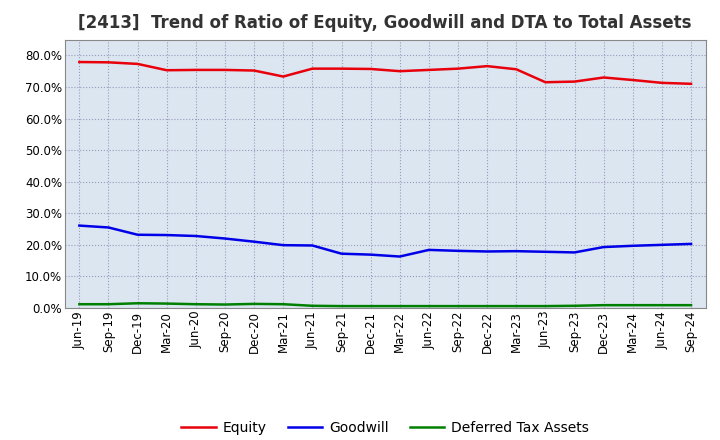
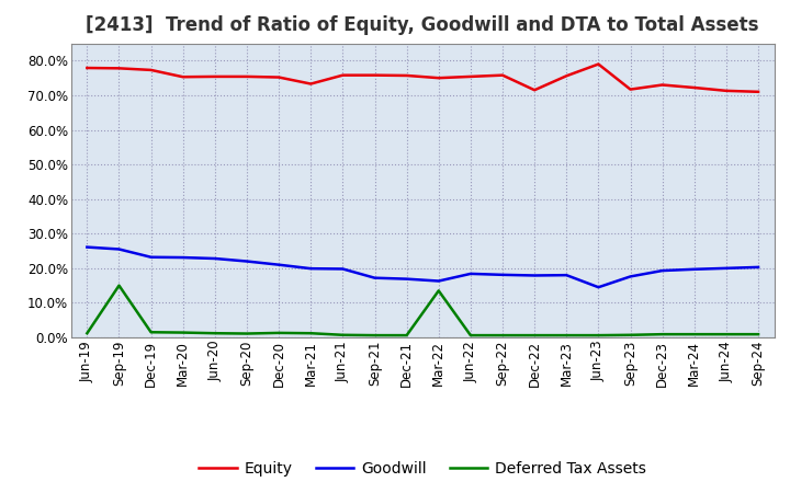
Deferred Tax Assets/Sep-19: 1.2% -> 15.0%
Deferred Tax Assets/Mar-22: 0.6% -> 13.5%
Equity/Dec-22: 76.6% -> 71.5%
Equity/Jun-23: 71.5% -> 79.0%
Goodwill/Jun-23: 17.8% -> 14.5%
